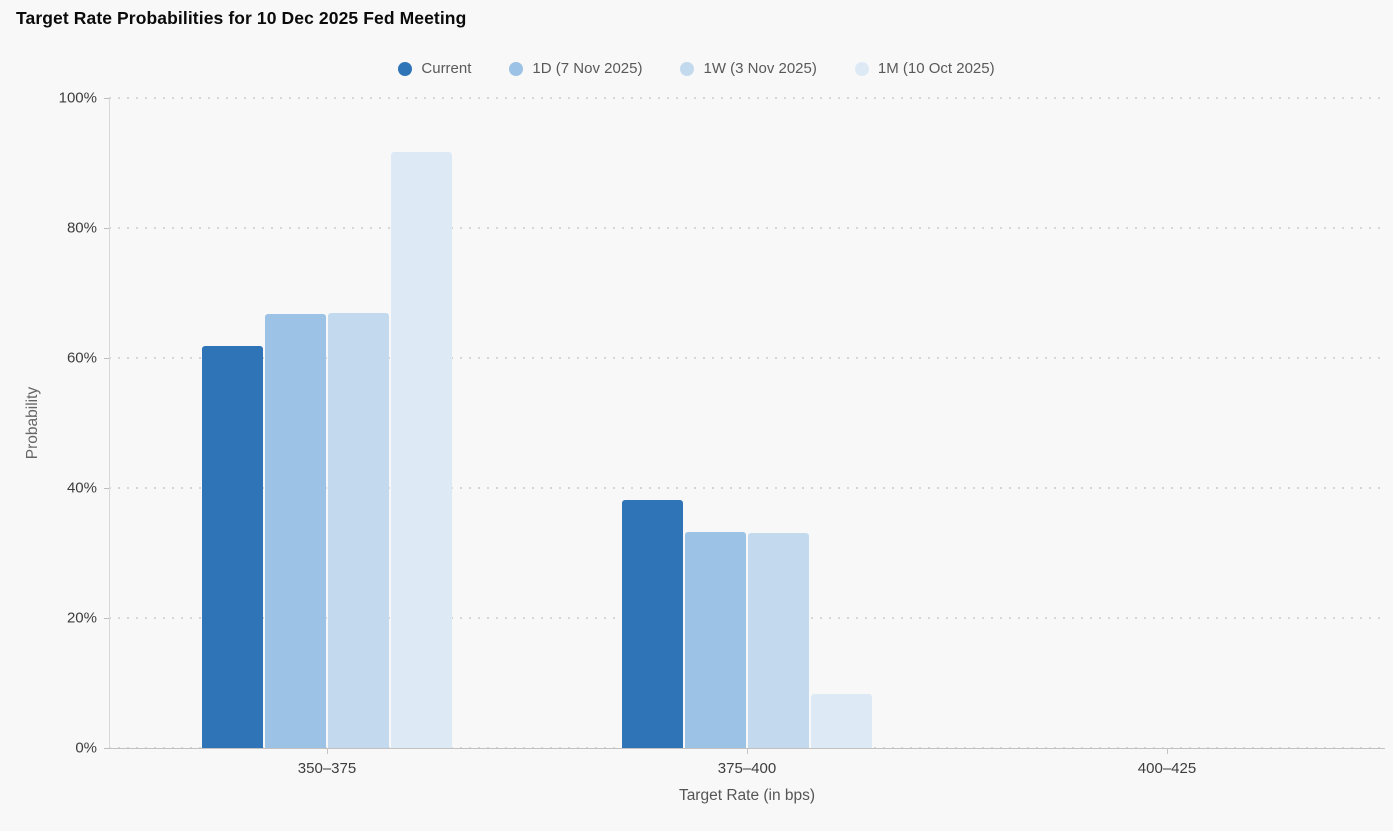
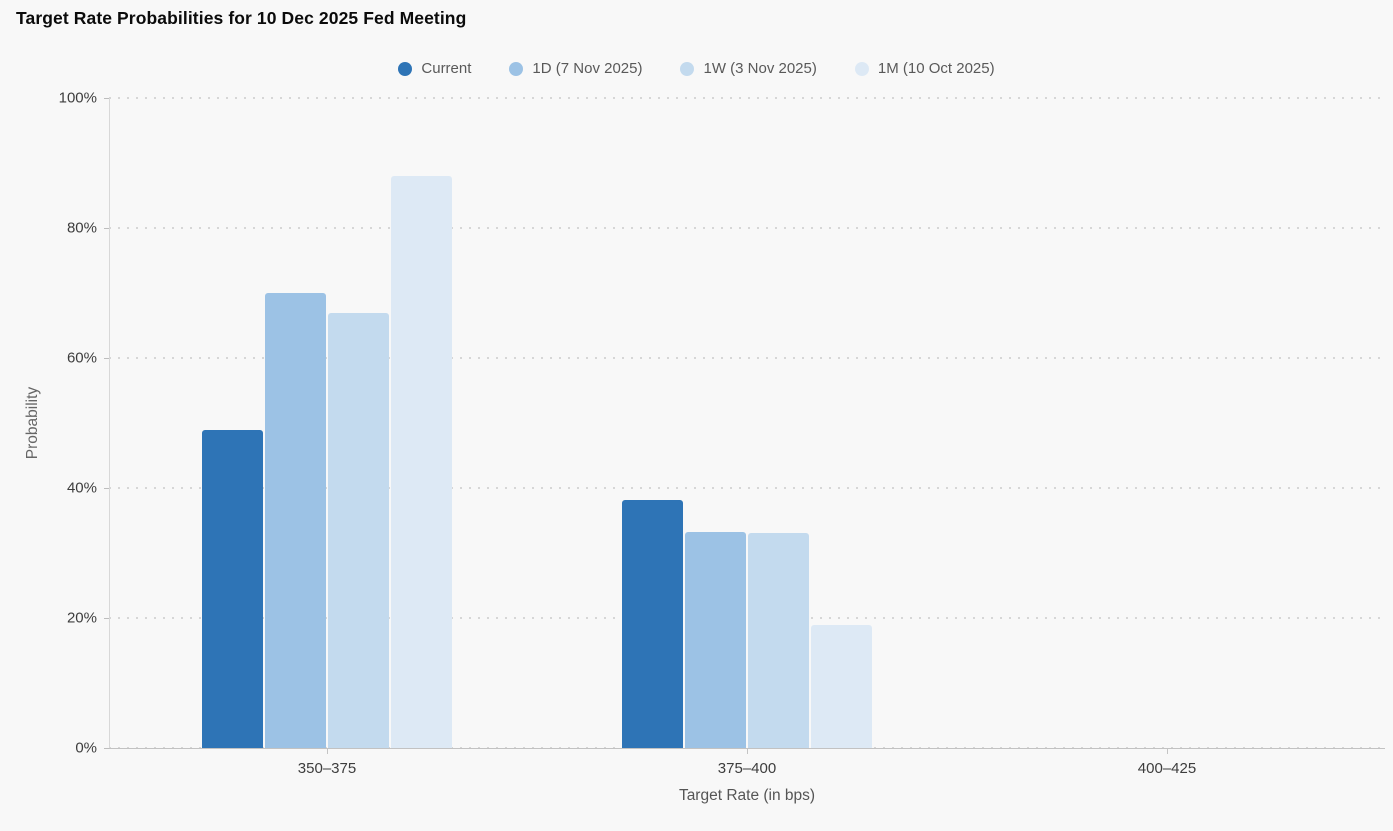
Current/350–375: 62% -> 49%
1D (7 Nov 2025)/350–375: 67% -> 70%
1M (10 Oct 2025)/350–375: 92% -> 88%
1M (10 Oct 2025)/375–400: 8% -> 19%
